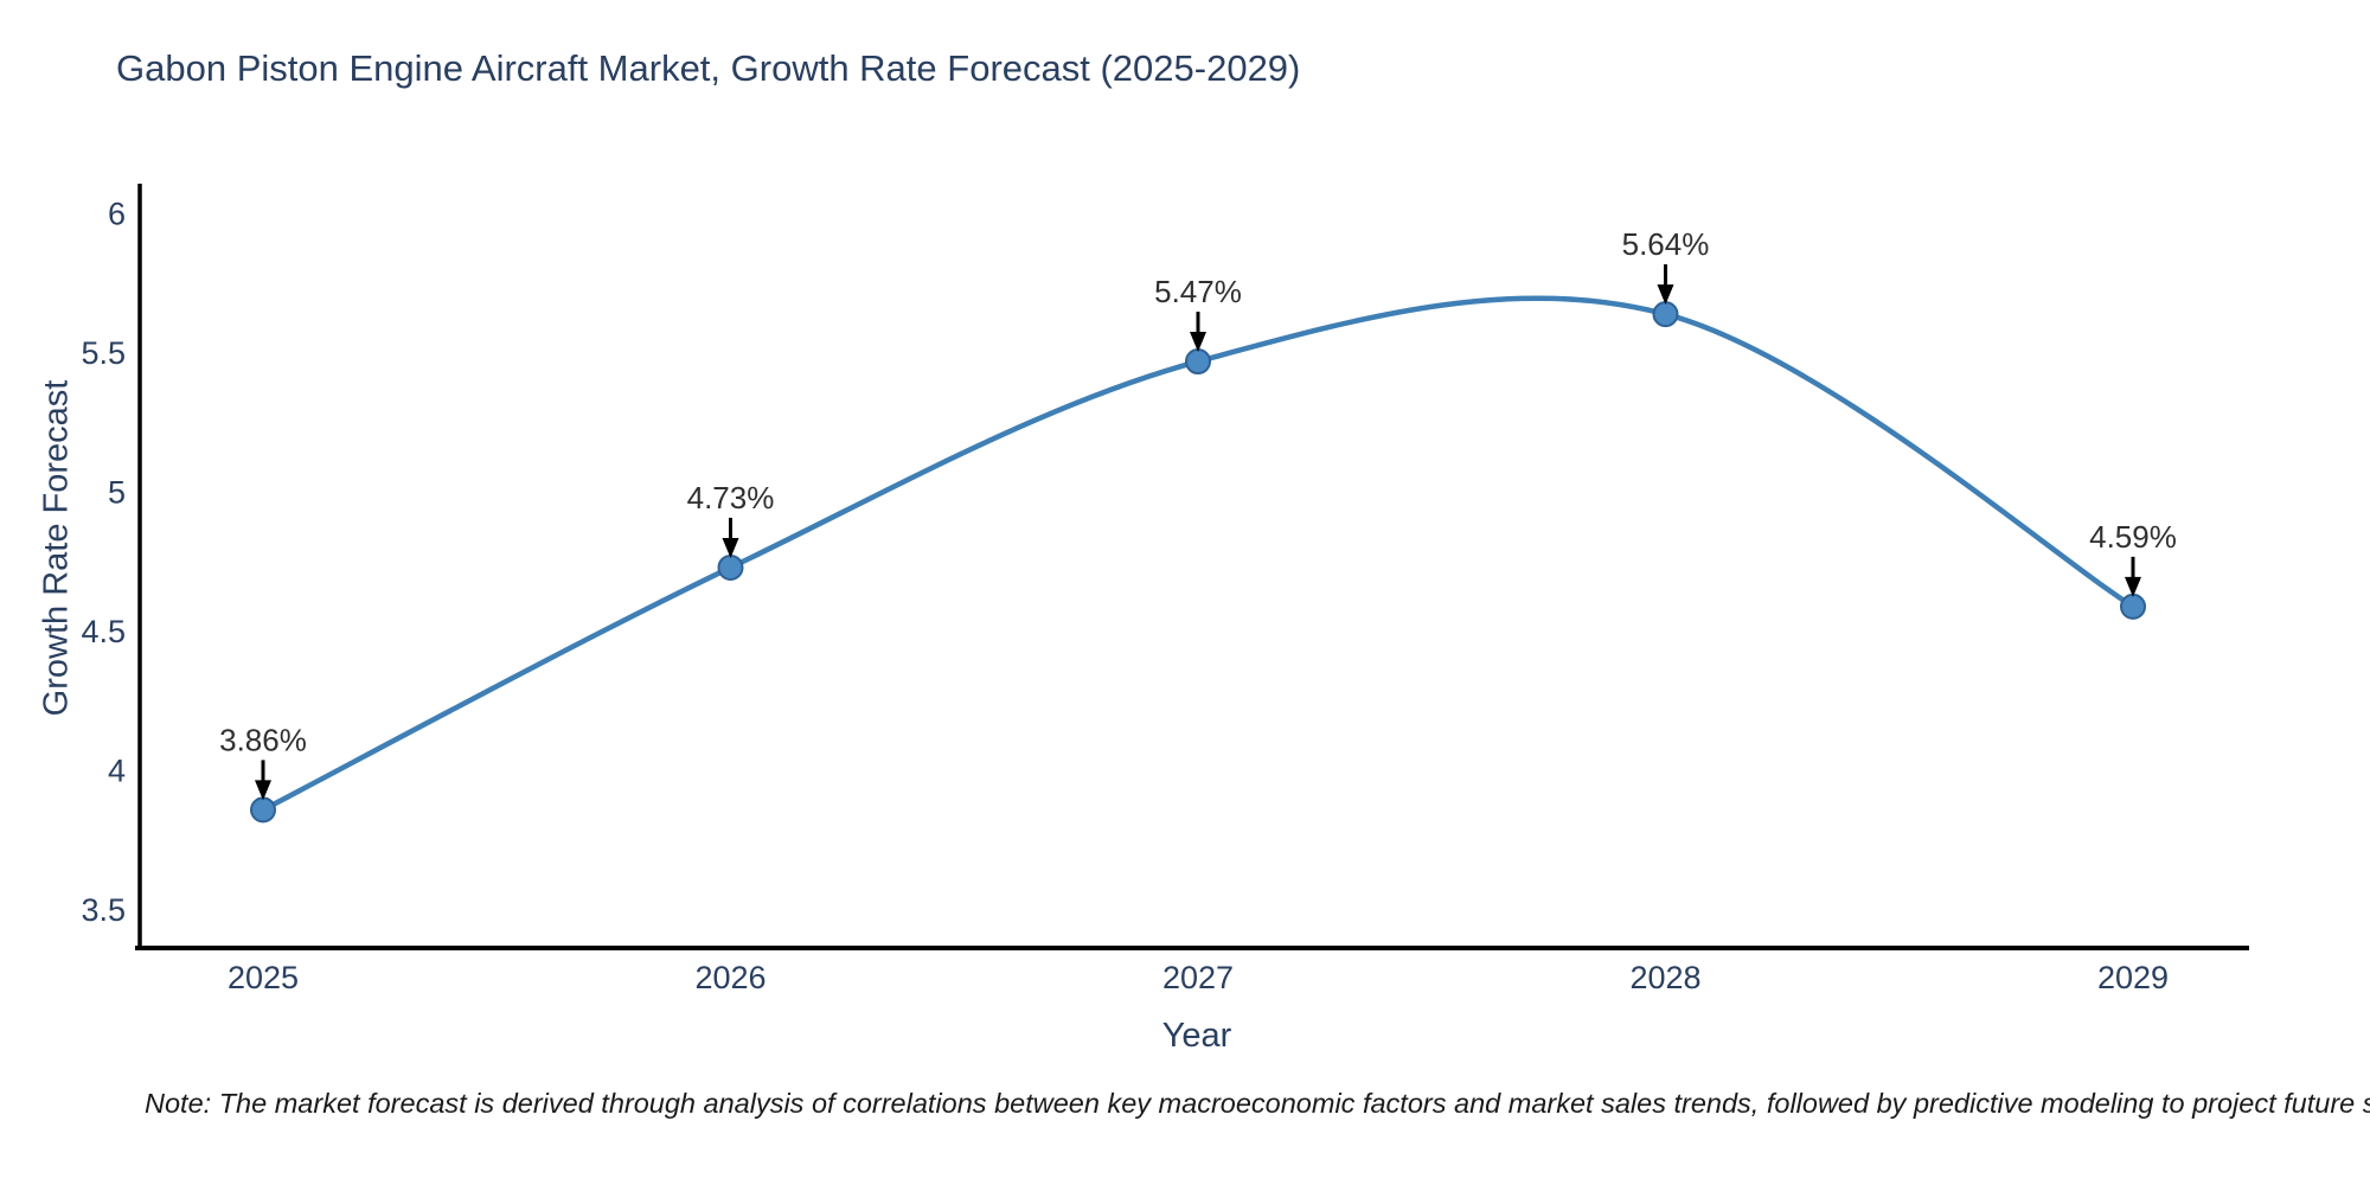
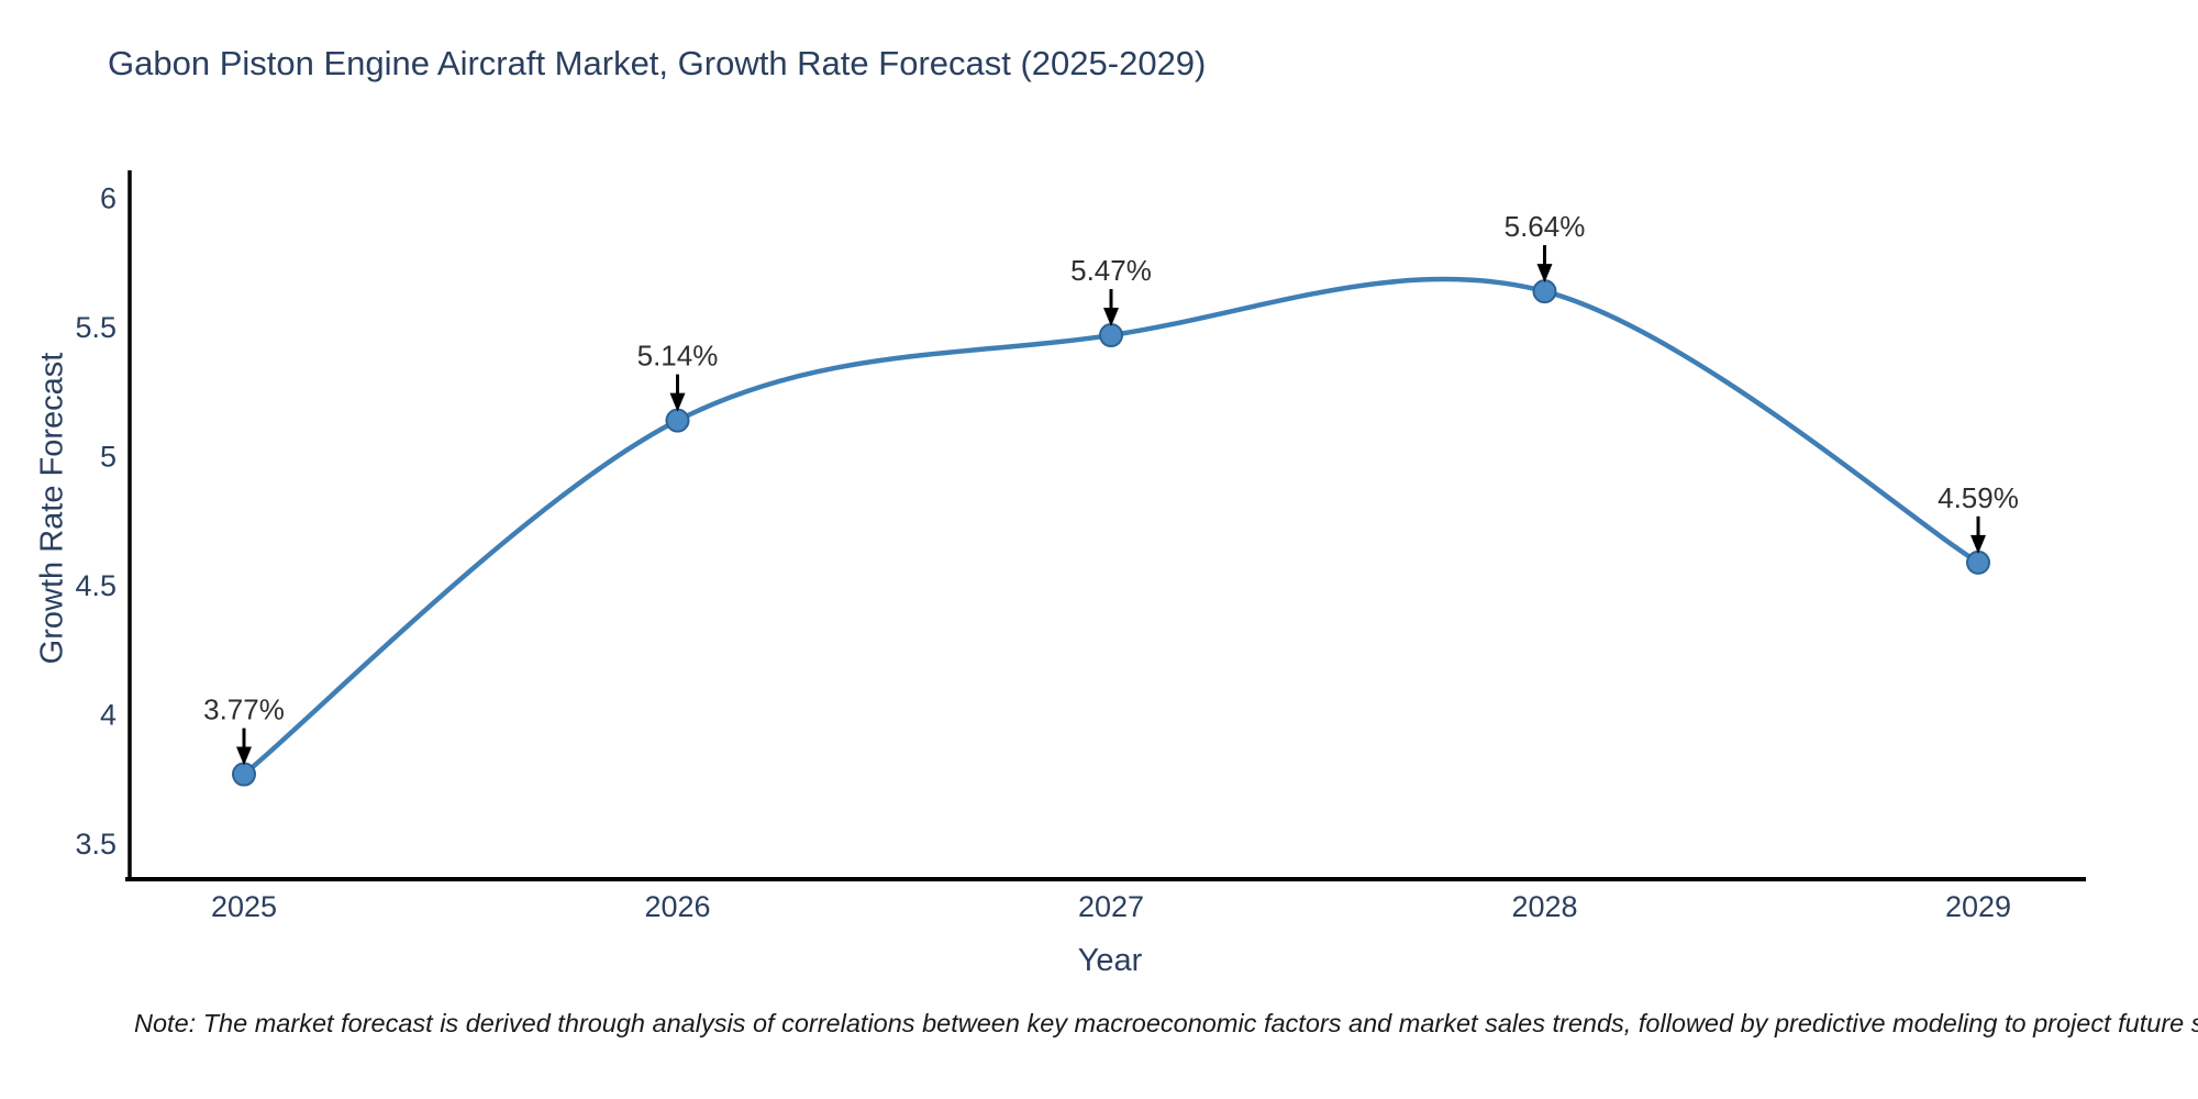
2025: 3.86% -> 3.77%
2026: 4.73% -> 5.14%
